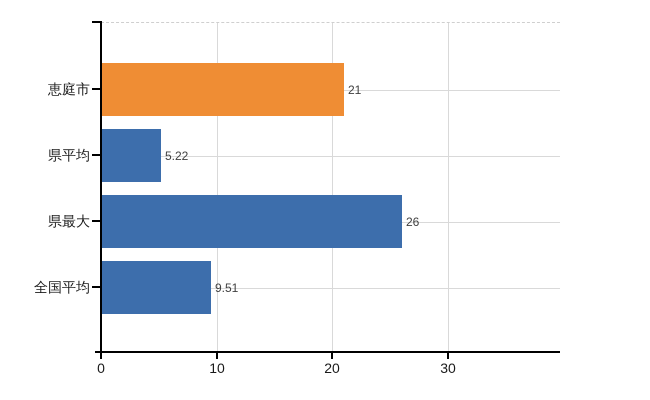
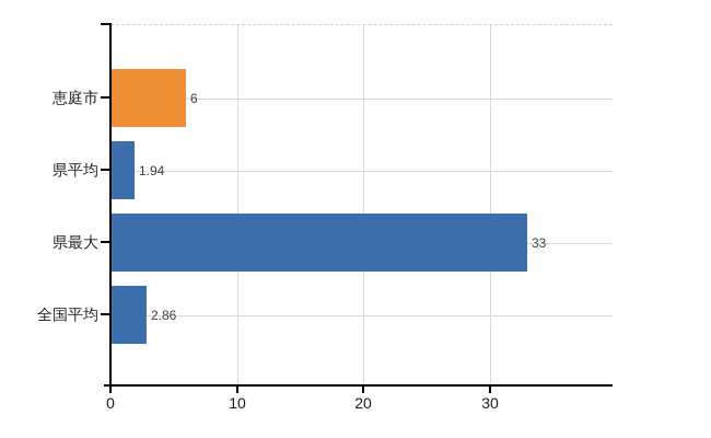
恵庭市: 21 -> 6
県平均: 5.22 -> 1.94
県最大: 26 -> 33
全国平均: 9.51 -> 2.86
